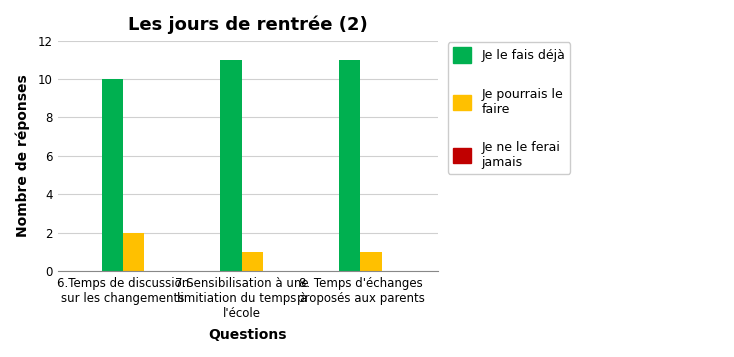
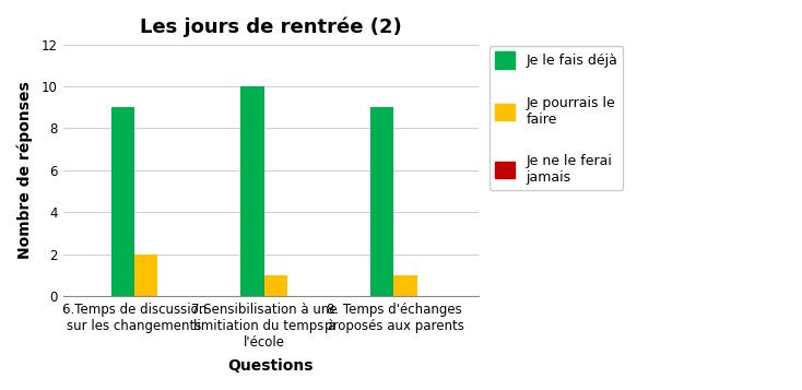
Je le fais déjà/6.Temps de discussion sur les changements: 10 -> 9
Je le fais déjà/7.Sensibilisation à une limitiation du temps à l'école: 11 -> 10
Je le fais déjà/8. Temps d'échanges proposés aux parents: 11 -> 9
